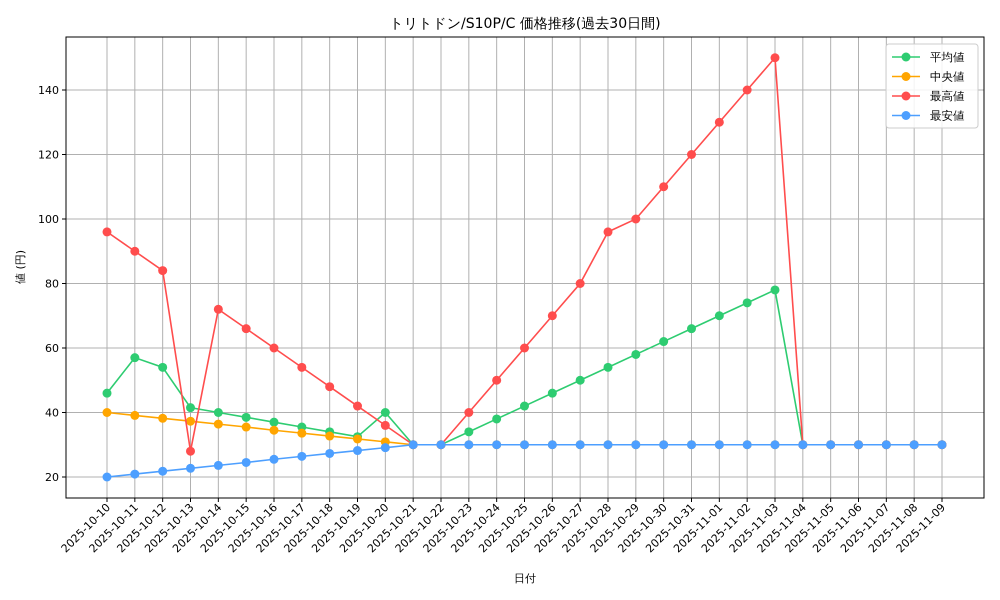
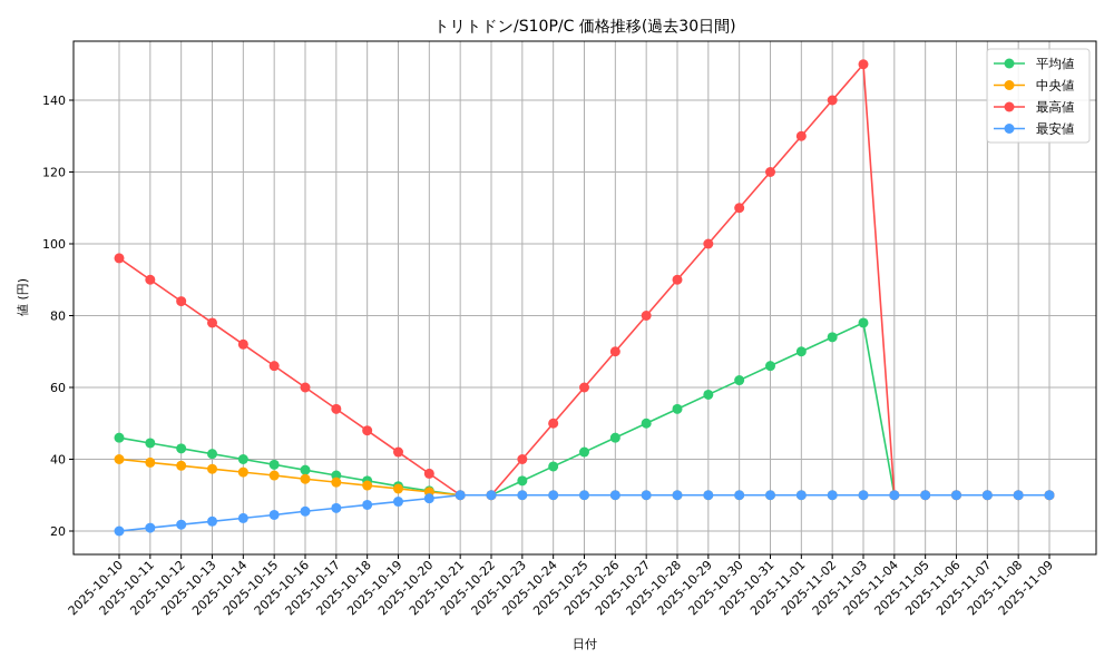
平均値/2025-10-11: 57 -> 44
平均値/2025-10-12: 54 -> 43
最高値/2025-10-13: 28 -> 78
平均値/2025-10-20: 40 -> 31
最高値/2025-10-28: 96 -> 90
